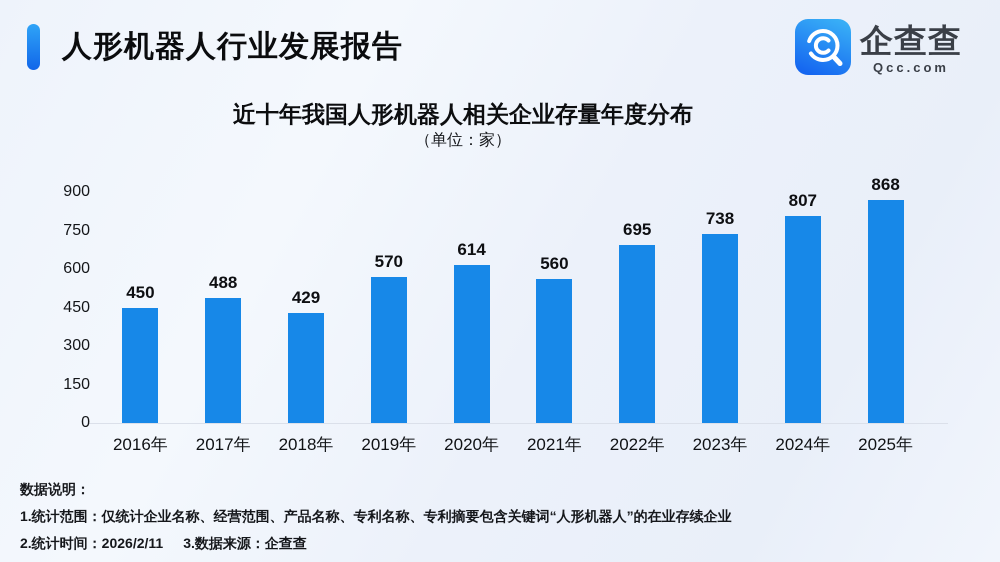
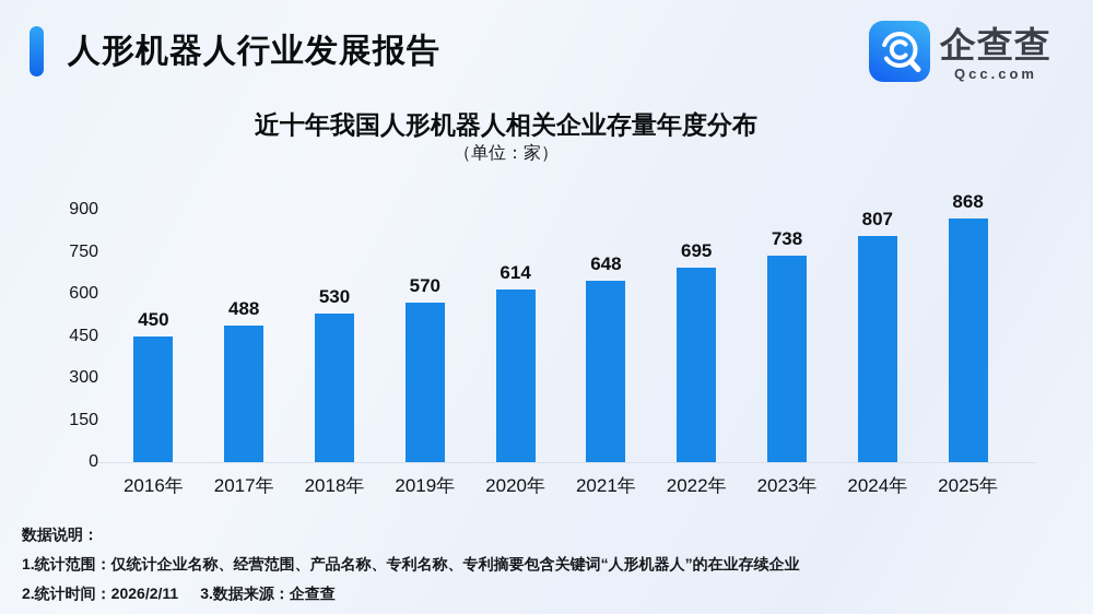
2018年: 429 -> 530
2021年: 560 -> 648
